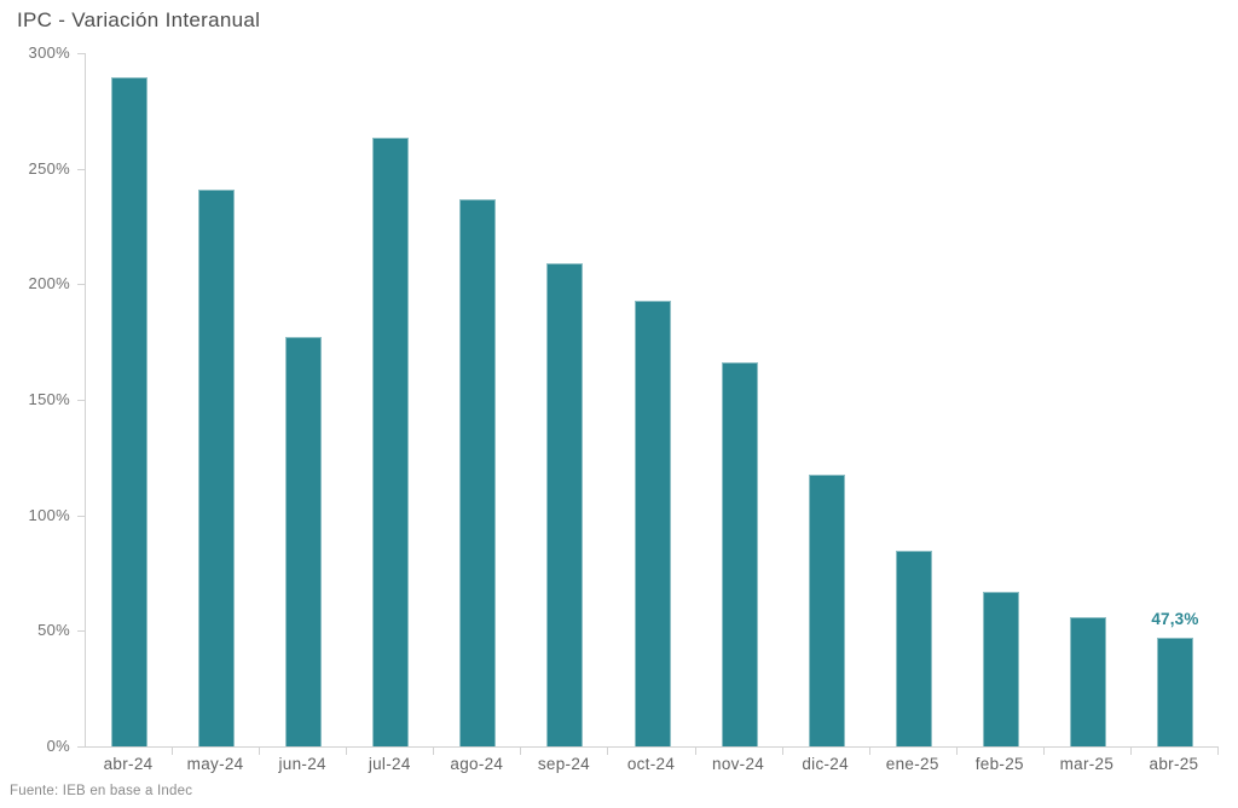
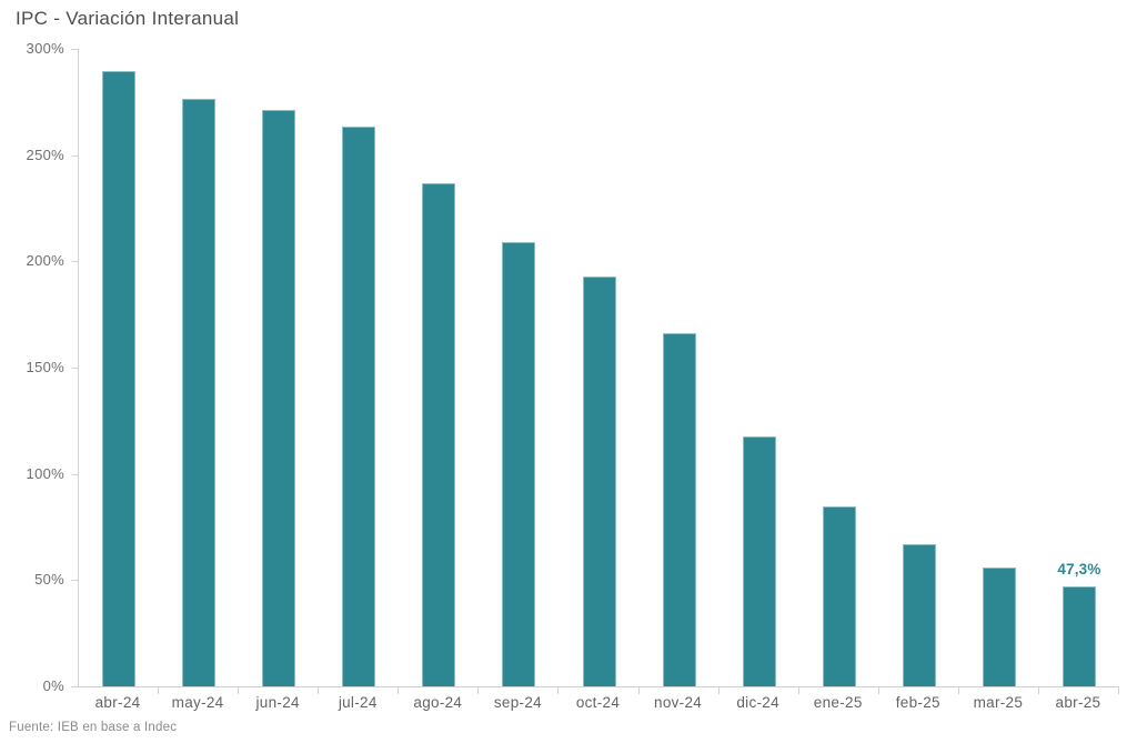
may-24: 241% -> 276%
jun-24: 177% -> 272%
